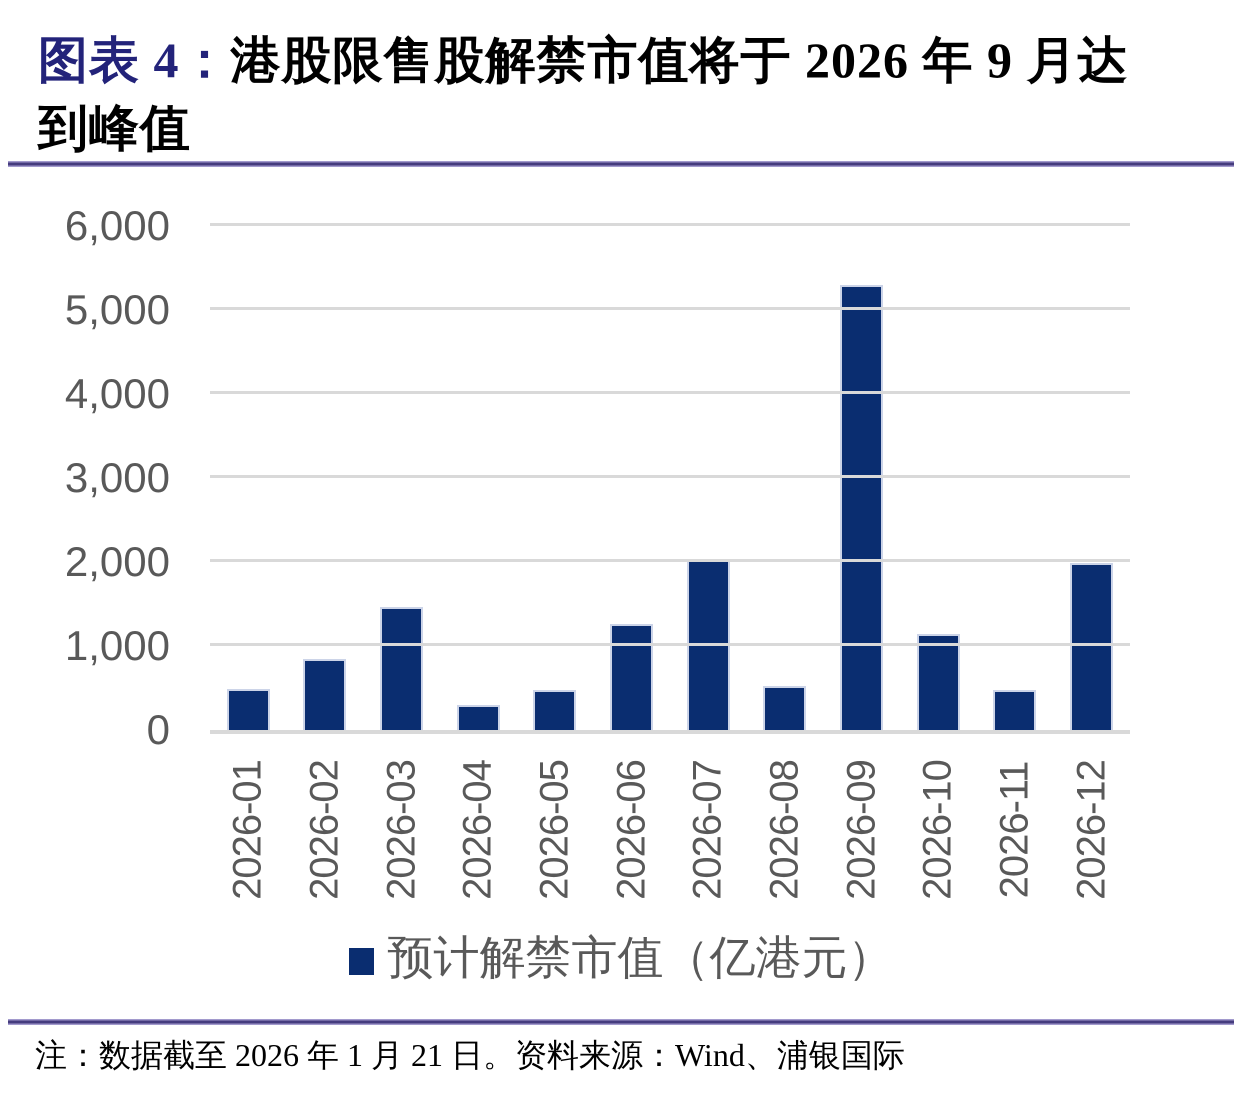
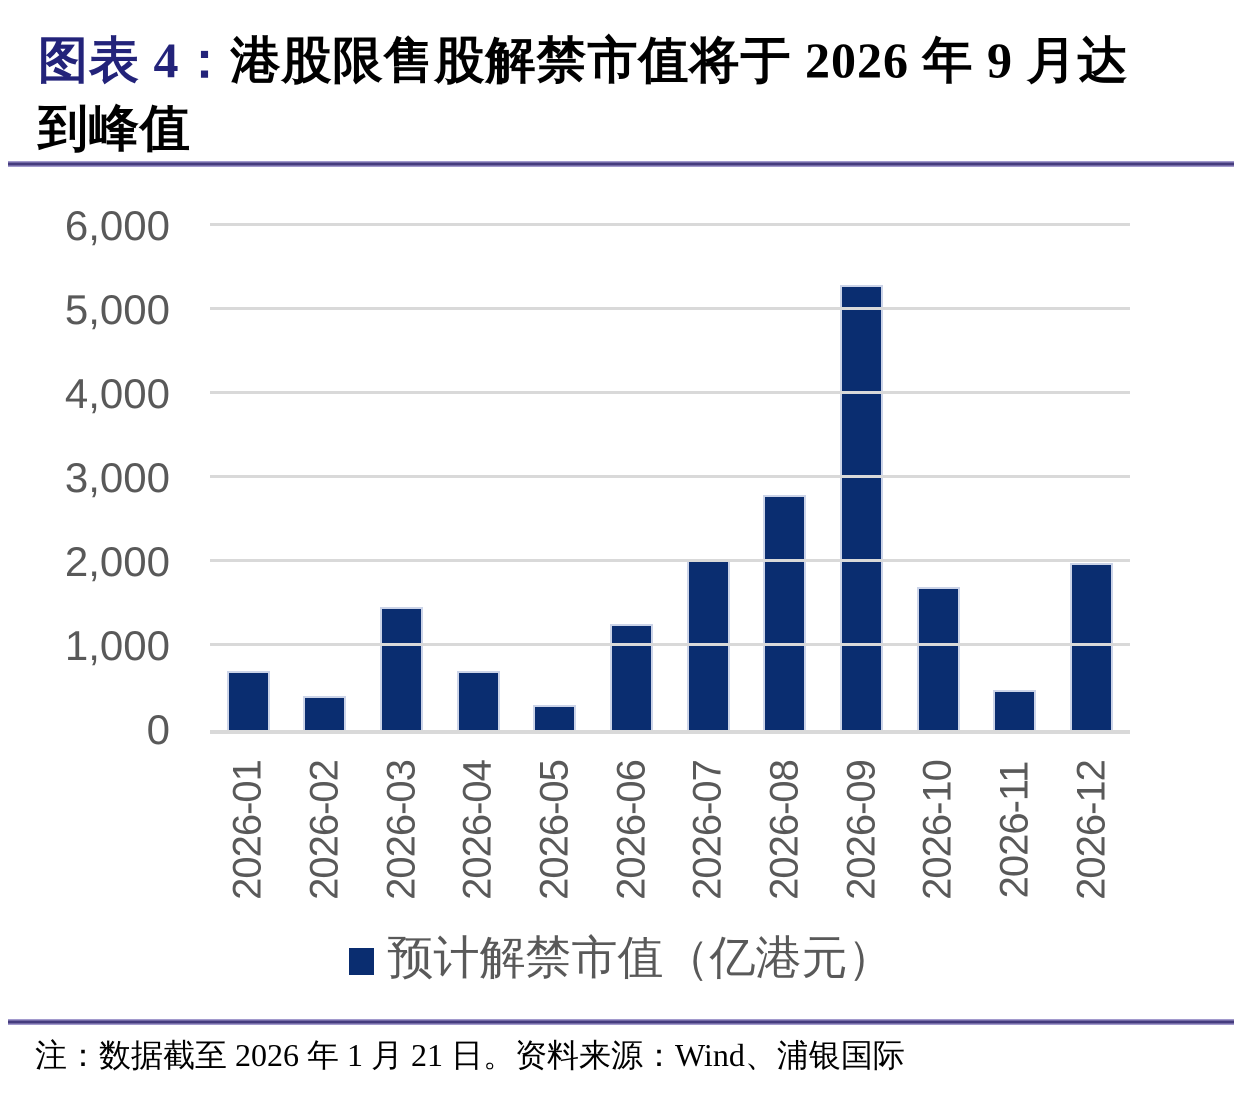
2026-01: 500 -> 700
2026-02: 800 -> 400
2026-04: 300 -> 700
2026-05: 500 -> 300
2026-08: 500 -> 2800
2026-10: 1100 -> 1700
